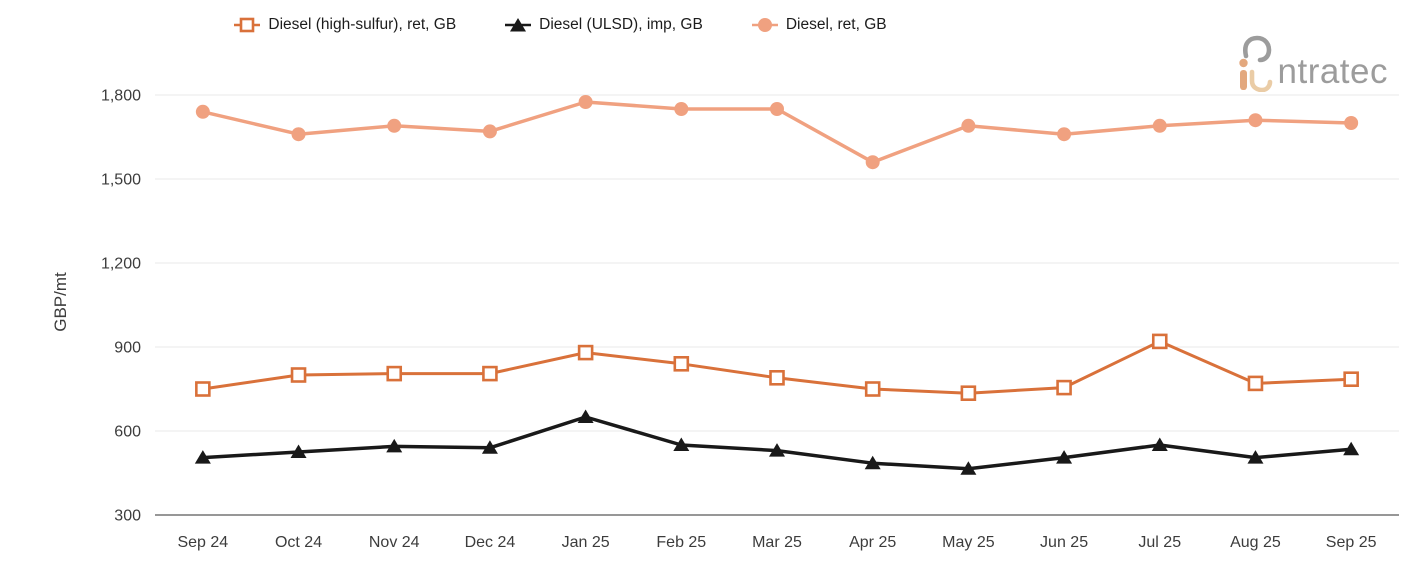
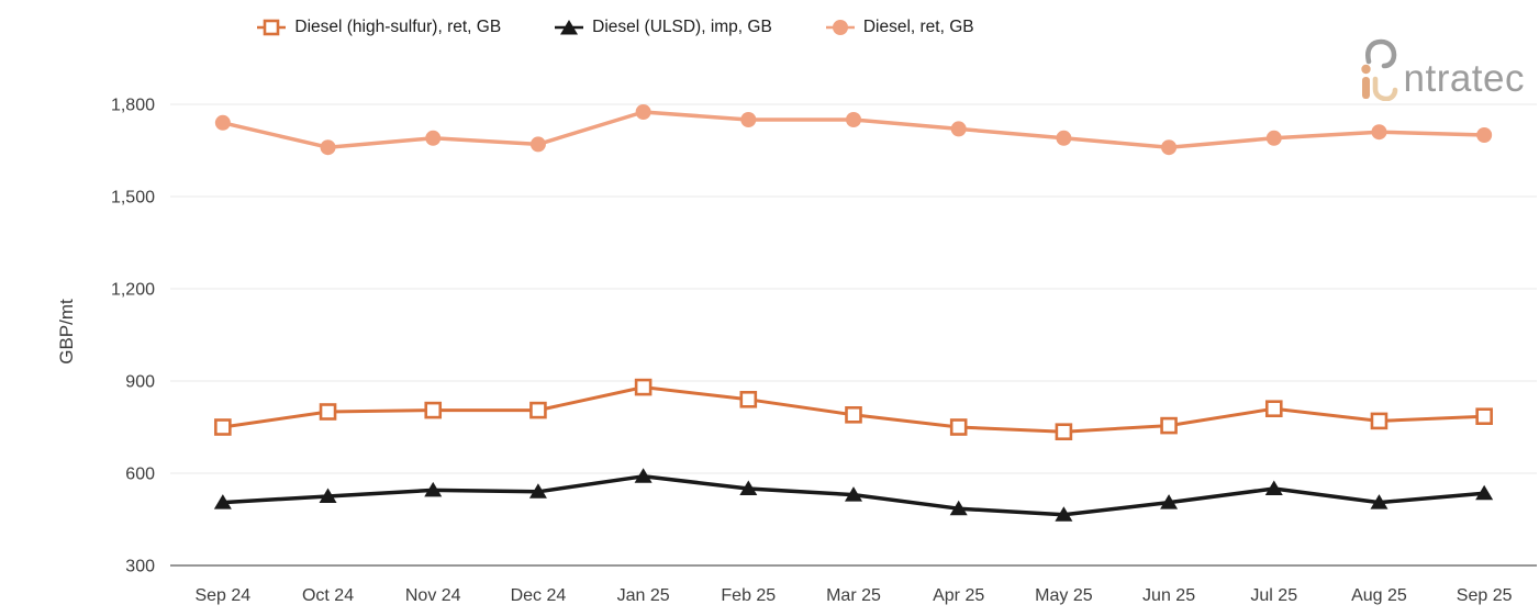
Diesel (ULSD), imp, GB/Jan 25: 650 -> 590
Diesel, ret, GB/Apr 25: 1560 -> 1720
Diesel (high-sulfur), ret, GB/Jul 25: 920 -> 810
